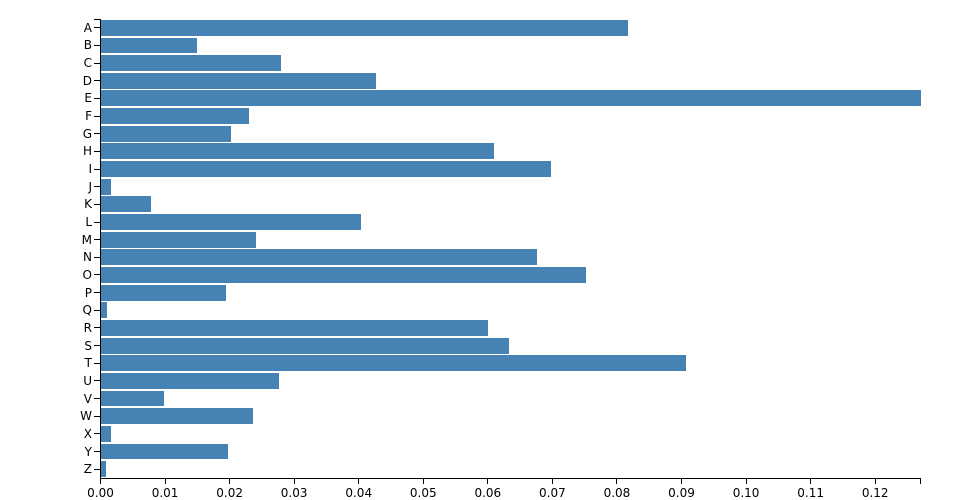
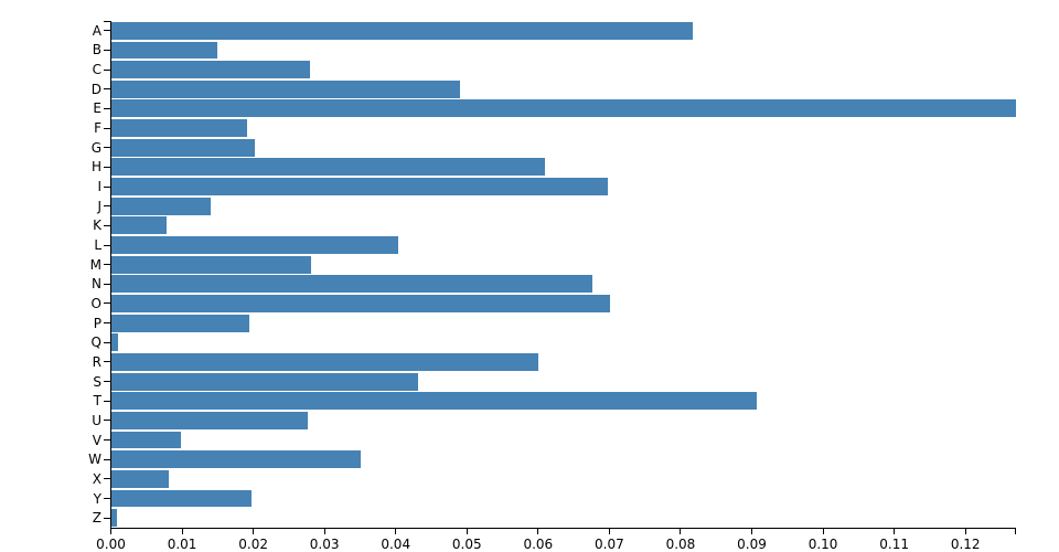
D: 0.043 -> 0.049
F: 0.023 -> 0.019
J: 0.002 -> 0.014
M: 0.024 -> 0.028
O: 0.075 -> 0.070
S: 0.063 -> 0.043
W: 0.024 -> 0.035
X: 0.002 -> 0.008
